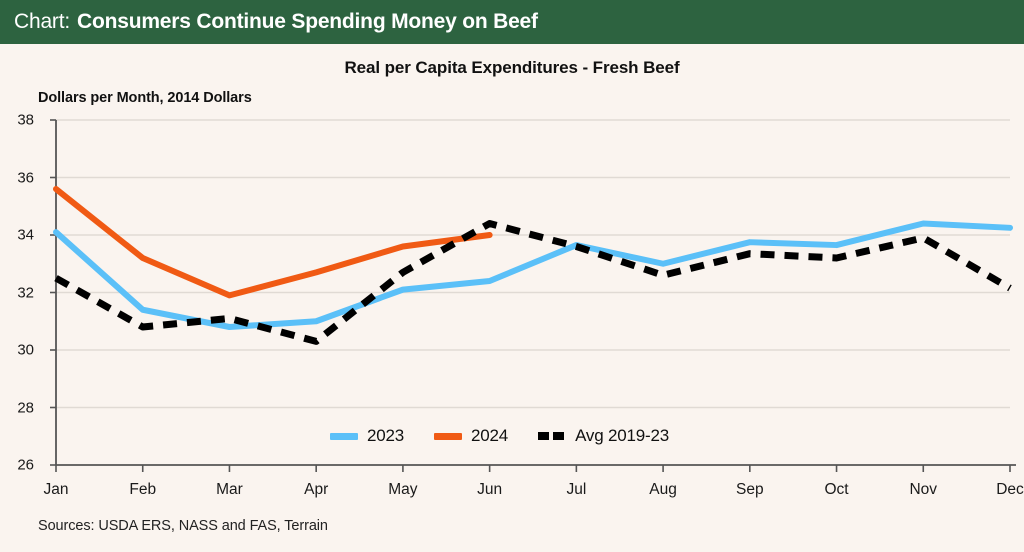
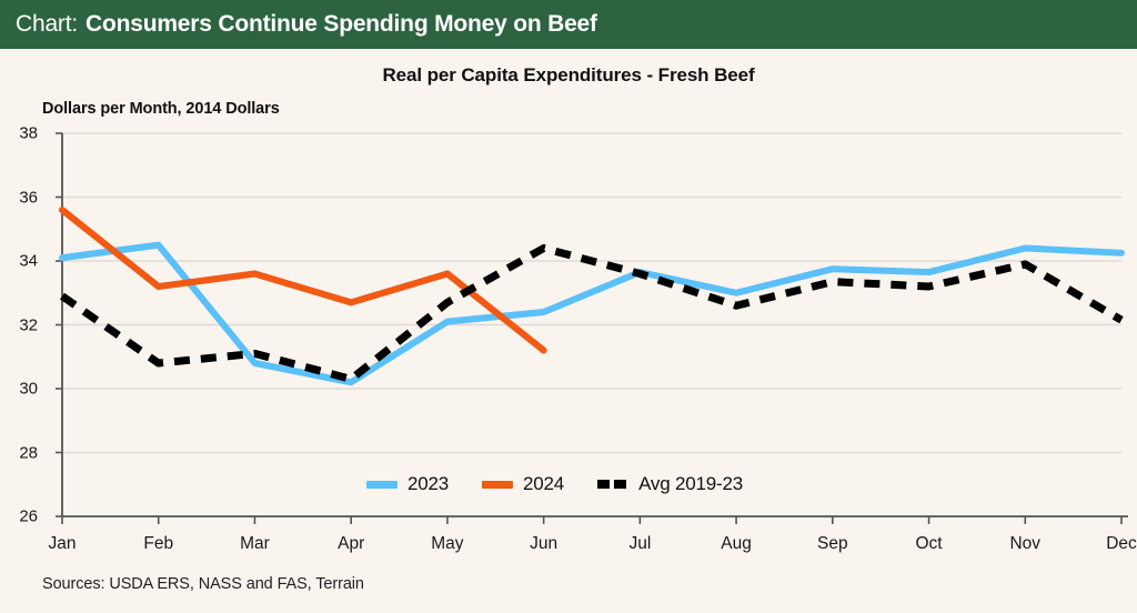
Avg 2019-23/Jan: 32.5 -> 32.9
2023/Feb: 31.4 -> 34.5
2024/Mar: 31.9 -> 33.6
2023/Apr: 31.0 -> 30.2
2024/Jun: 34.0 -> 31.2
